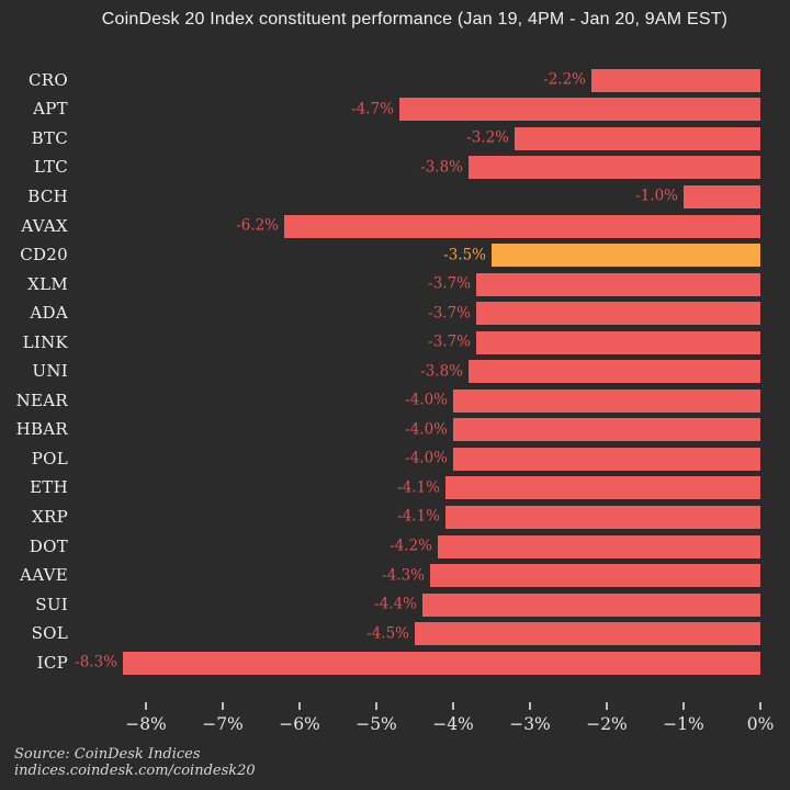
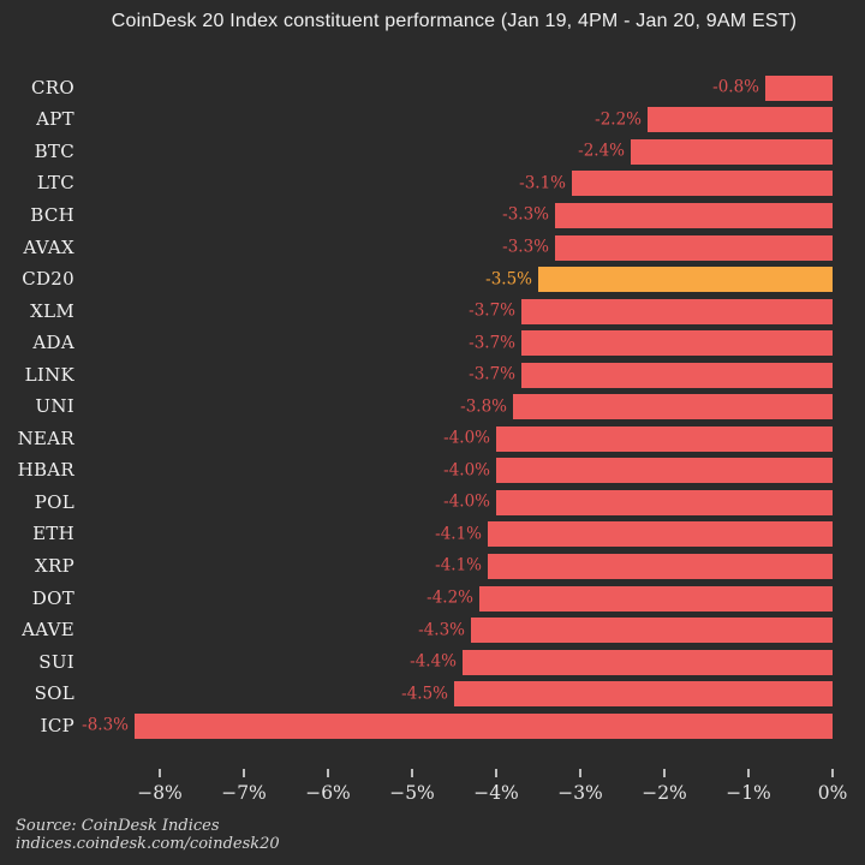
CRO: -2.2% -> -0.8%
APT: -4.7% -> -2.2%
BTC: -3.2% -> -2.4%
LTC: -3.8% -> -3.1%
BCH: -1.0% -> -3.3%
AVAX: -6.2% -> -3.3%
